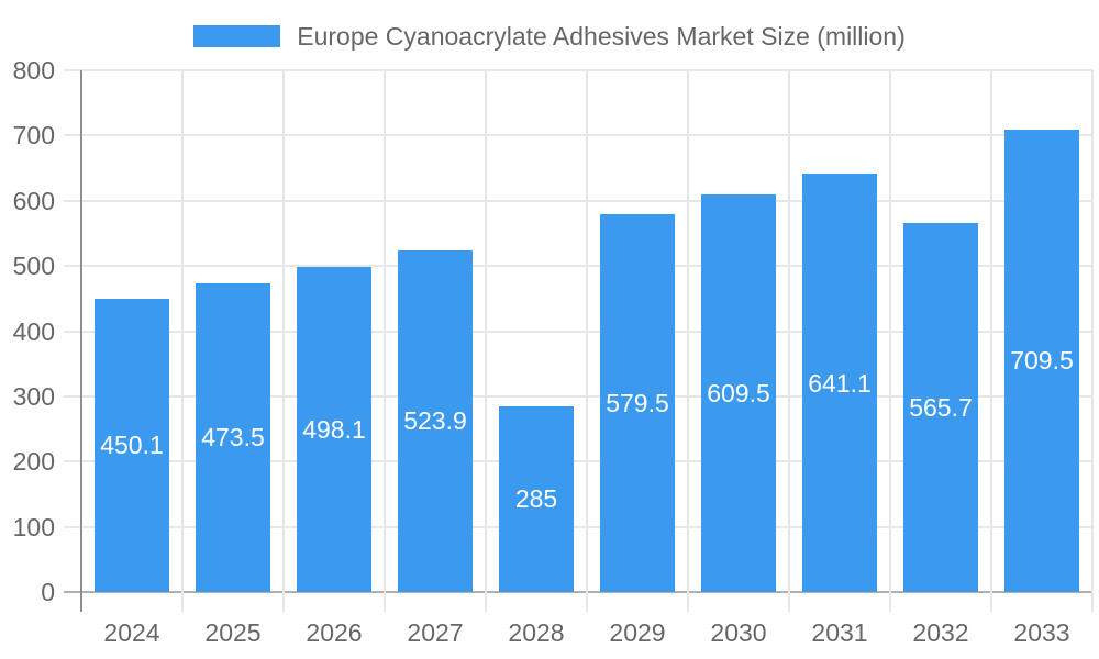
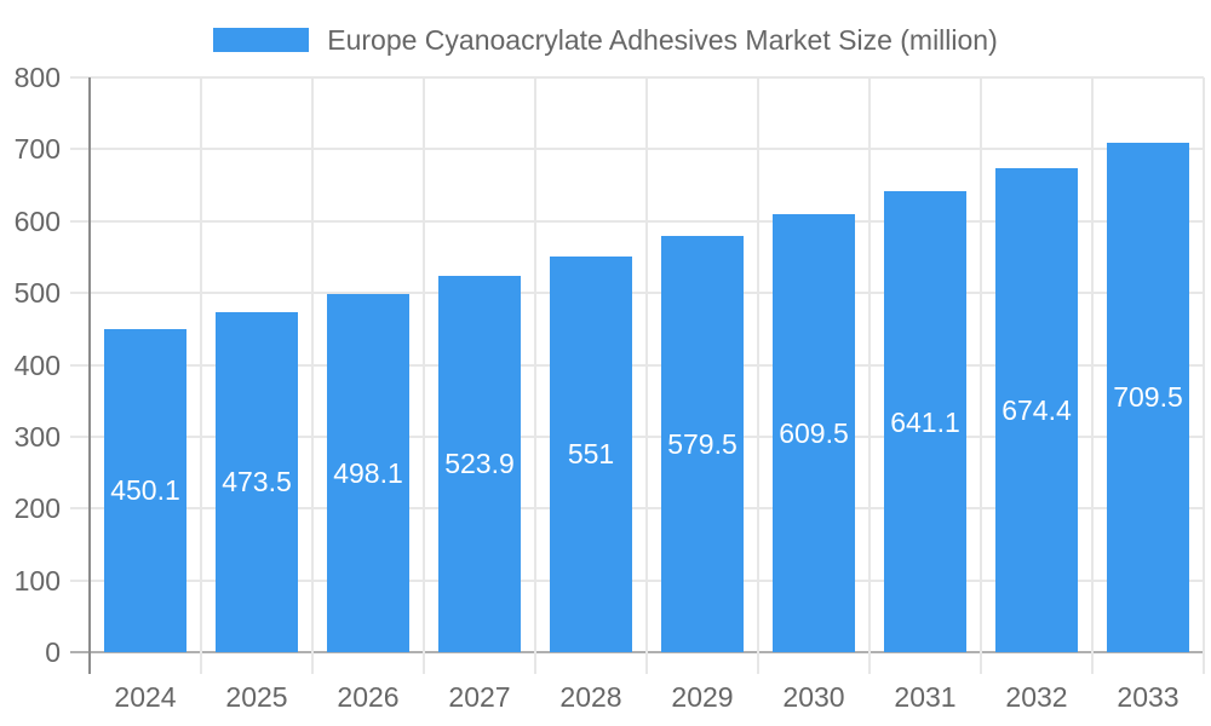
2028: 285 -> 551
2032: 565.7 -> 674.4
